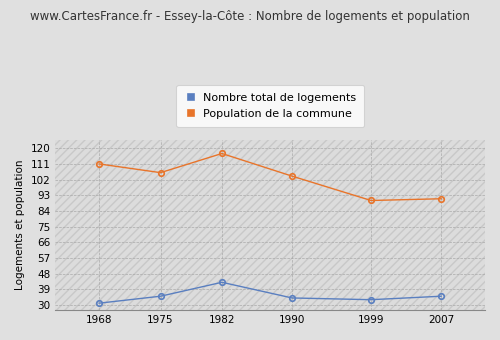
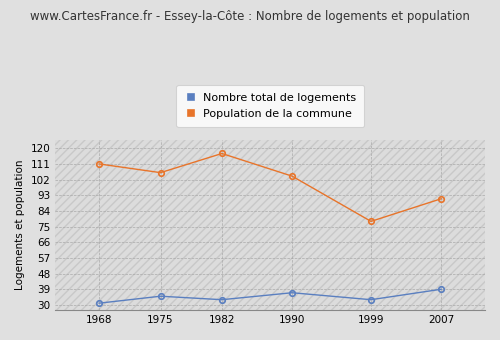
Nombre total de logements/1982: 43 -> 33
Nombre total de logements/1990: 34 -> 37
Population de la commune/1999: 90 -> 78
Nombre total de logements/2007: 35 -> 39
